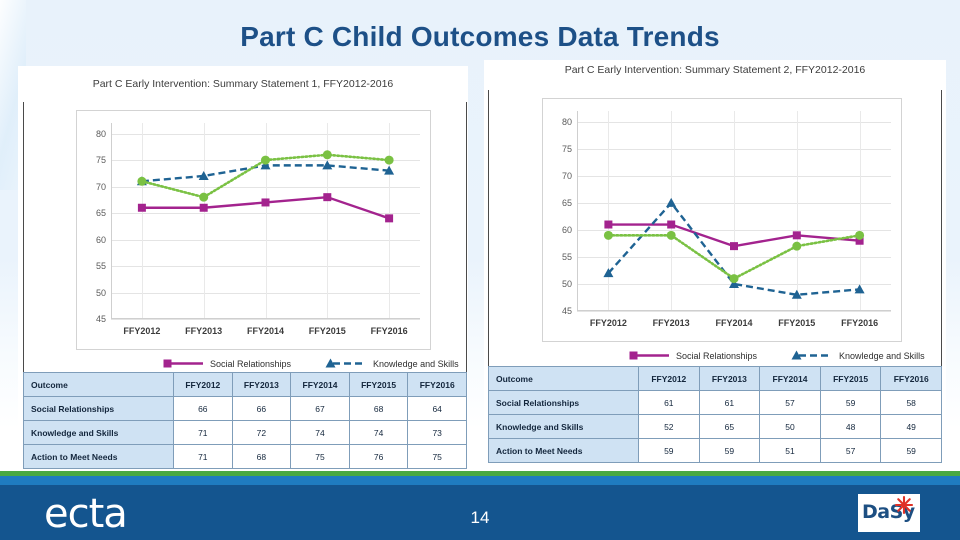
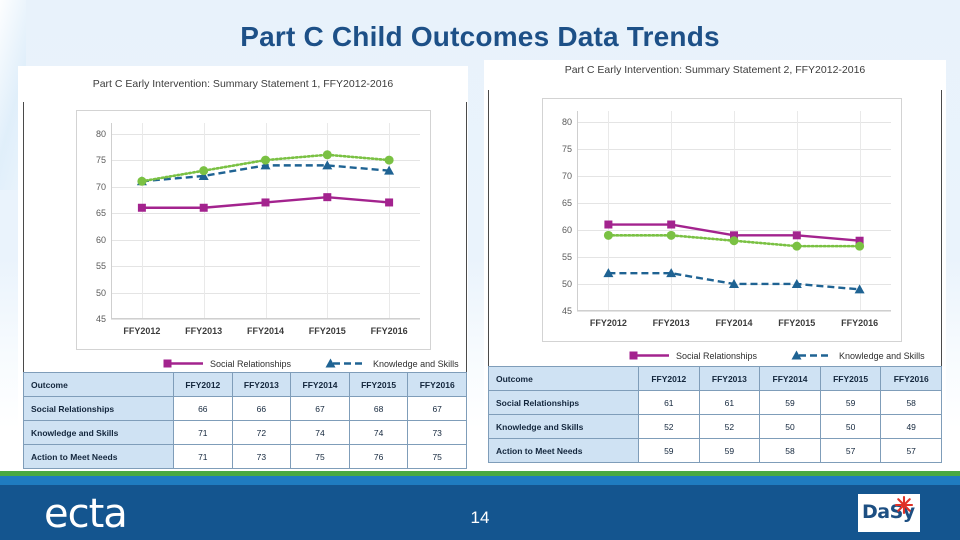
Part C Early Intervention: Summary Statement 1, FFY2012-2016/Action to Meet Needs/FFY2013: 68 -> 73
Part C Early Intervention: Summary Statement 1, FFY2012-2016/Social Relationships/FFY2016: 64 -> 67
Part C Early Intervention: Summary Statement 2, FFY2012-2016/Knowledge and Skills/FFY2013: 65 -> 52
Part C Early Intervention: Summary Statement 2, FFY2012-2016/Social Relationships/FFY2014: 57 -> 59
Part C Early Intervention: Summary Statement 2, FFY2012-2016/Action to Meet Needs/FFY2014: 51 -> 58
Part C Early Intervention: Summary Statement 2, FFY2012-2016/Knowledge and Skills/FFY2015: 48 -> 50
Part C Early Intervention: Summary Statement 2, FFY2012-2016/Action to Meet Needs/FFY2016: 59 -> 57
